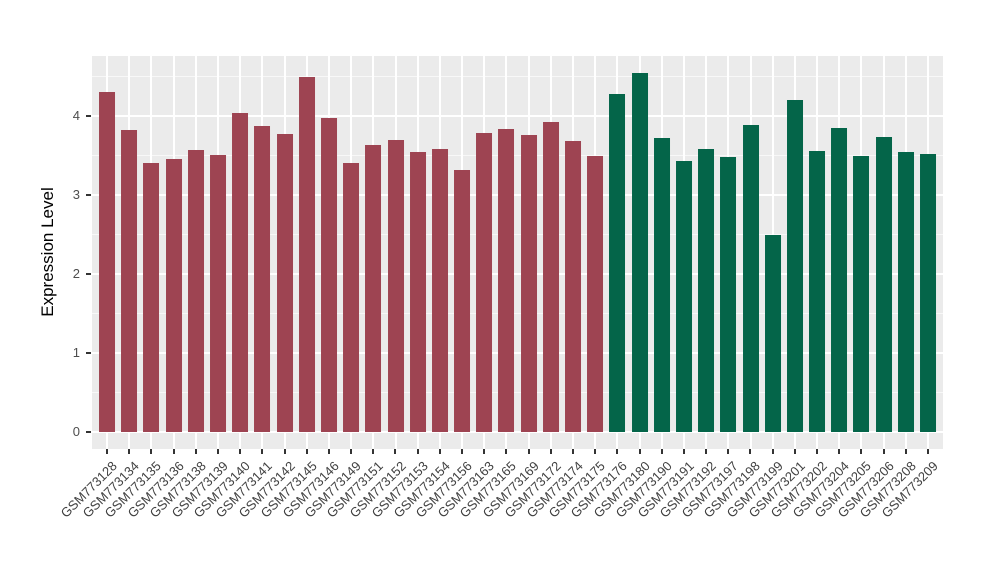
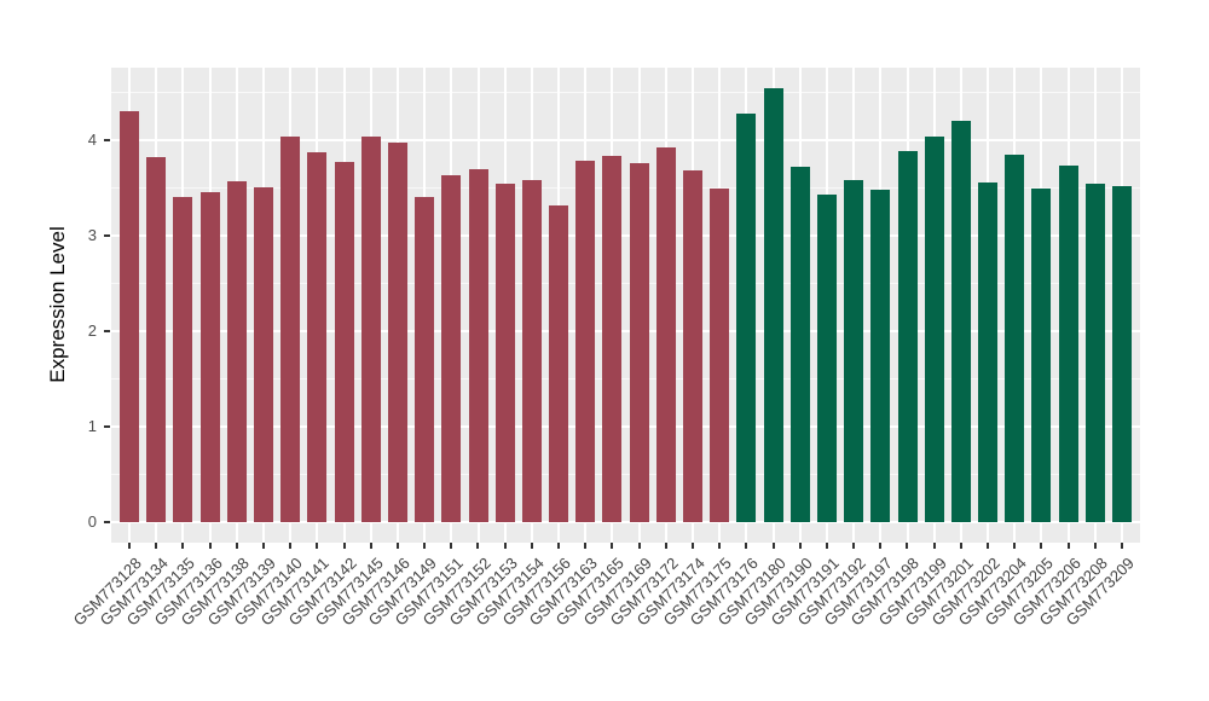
GSM773145: 4.5 -> 4.0
GSM773199: 2.5 -> 4.0
